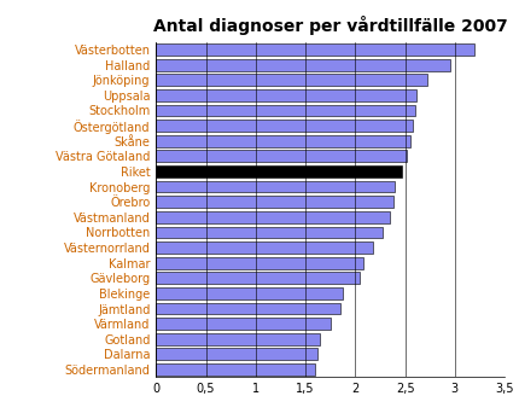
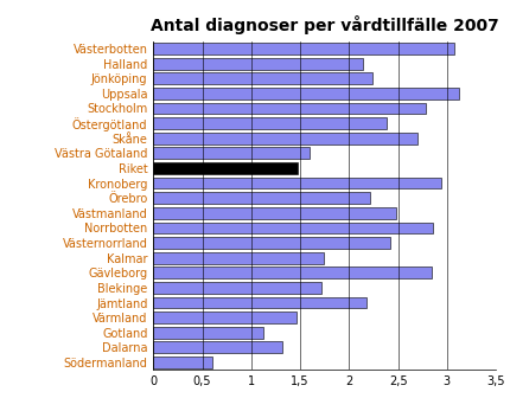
Västerbotten: 3,20 -> 3,08
Halland: 2,95 -> 2,14
Jönköping: 2,72 -> 2,24
Uppsala: 2,62 -> 3,12
Stockholm: 2,60 -> 2,78
Östergötland: 2,58 -> 2,38
Skåne: 2,55 -> 2,70
Västra Götaland: 2,52 -> 1,60
Riket: 2,47 -> 1,48
Kronoberg: 2,40 -> 2,94
Örebro: 2,38 -> 2,22
Västmanland: 2,35 -> 2,48
Norrbotten: 2,28 -> 2,86
Västernorrland: 2,18 -> 2,42
Kalmar: 2,08 -> 1,74
Gävleborg: 2,05 -> 2,84
Blekinge: 1,88 -> 1,72
Jämtland: 1,85 -> 2,18
Värmland: 1,75 -> 1,46
Gotland: 1,65 -> 1,12
Dalarna: 1,62 -> 1,32
Södermanland: 1,60 -> 0,60
